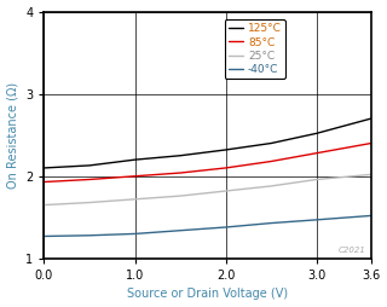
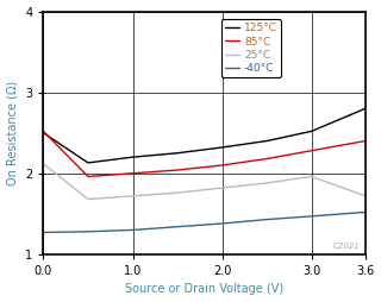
125°C/0.0: 2.10 -> 2.50
85°C/0.0: 1.93 -> 2.52
25°C/0.0: 1.65 -> 2.12
125°C/3.6: 2.70 -> 2.80
25°C/3.6: 2.02 -> 1.72
